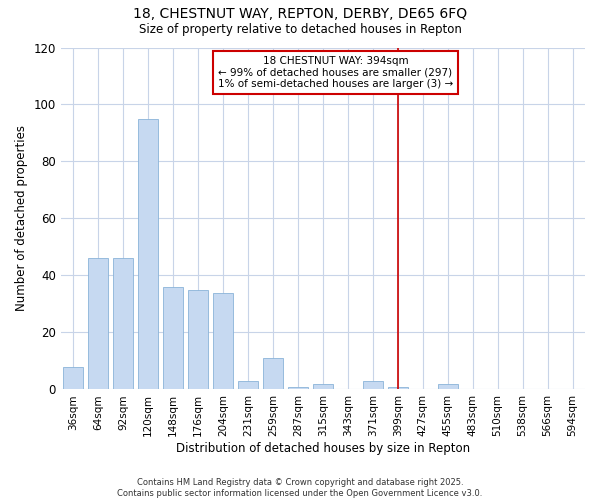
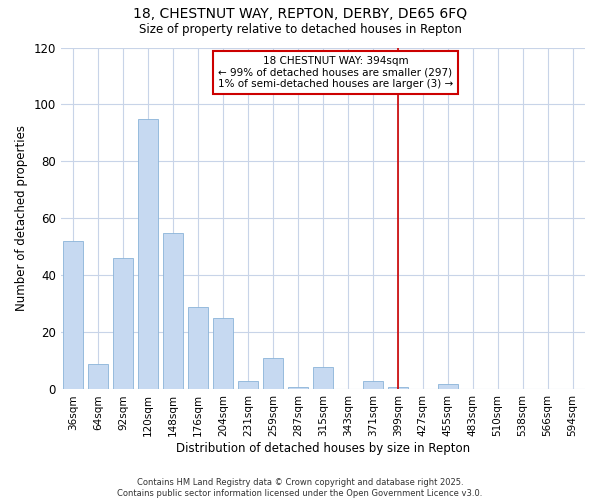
36sqm: 8 -> 52
64sqm: 46 -> 9
148sqm: 36 -> 55
176sqm: 35 -> 29
204sqm: 34 -> 25
315sqm: 2 -> 8
